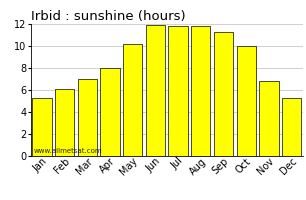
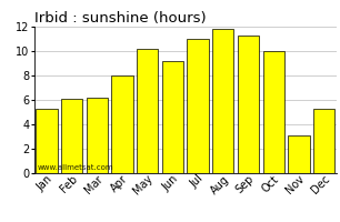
Mar: 7.0 -> 6.2
Jun: 11.9 -> 9.2
Jul: 11.8 -> 11.0
Nov: 6.8 -> 3.1
